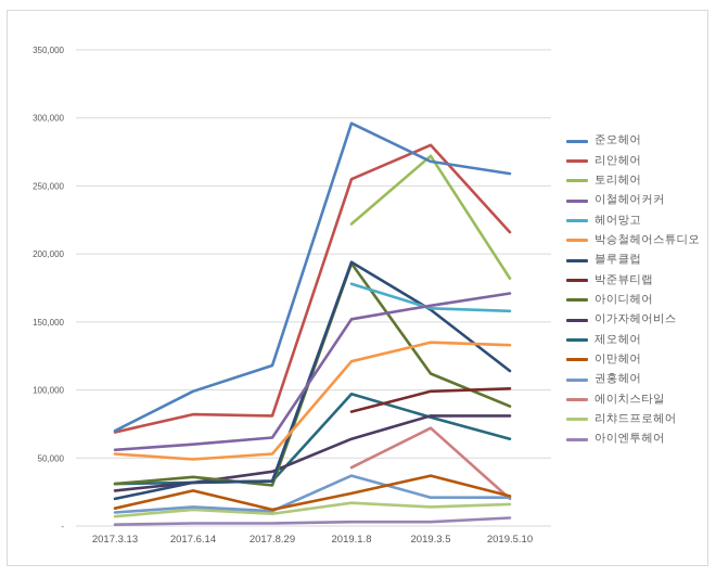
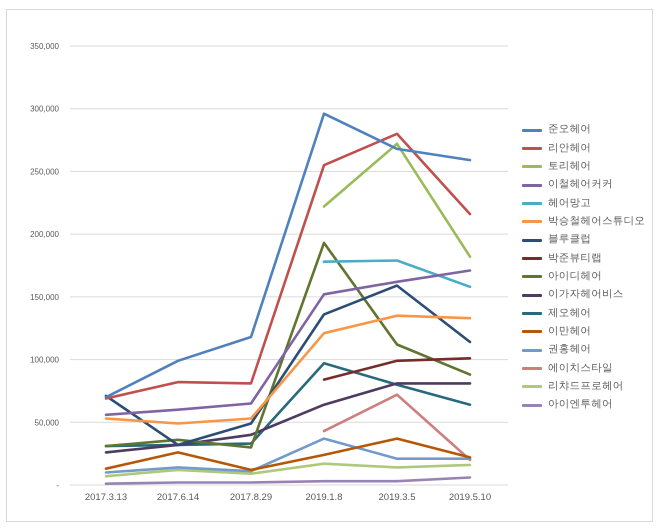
블루클럽/2017.3.13: 20000 -> 71000
블루클럽/2017.8.29: 33000 -> 49000
블루클럽/2019.1.8: 194000 -> 136000
헤어망고/2019.3.5: 160000 -> 179000
